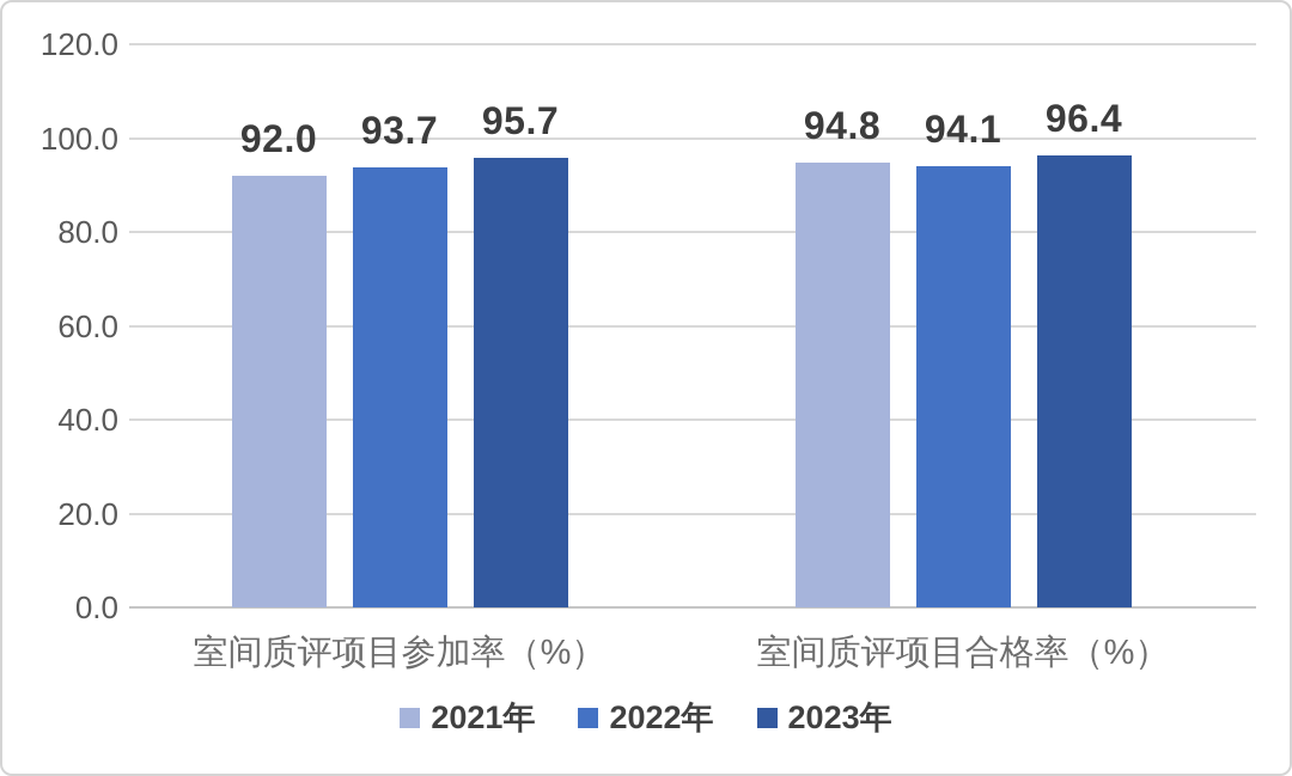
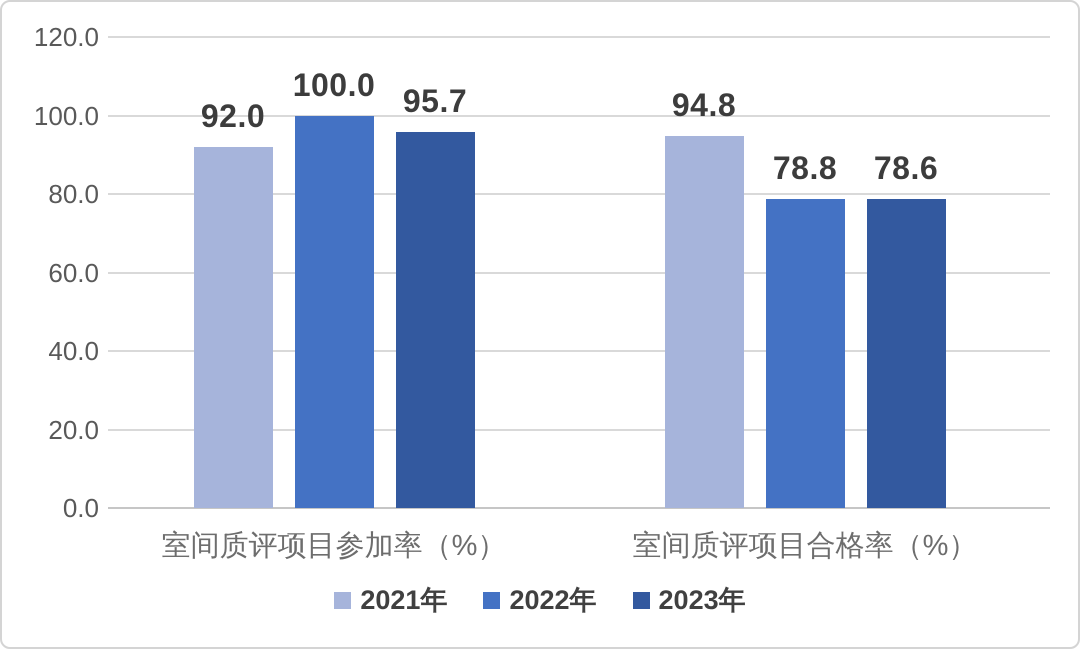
2022年/室间质评项目参加率（%）: 93.7 -> 100.0
2022年/室间质评项目合格率（%）: 94.1 -> 78.8
2023年/室间质评项目合格率（%）: 96.4 -> 78.6
